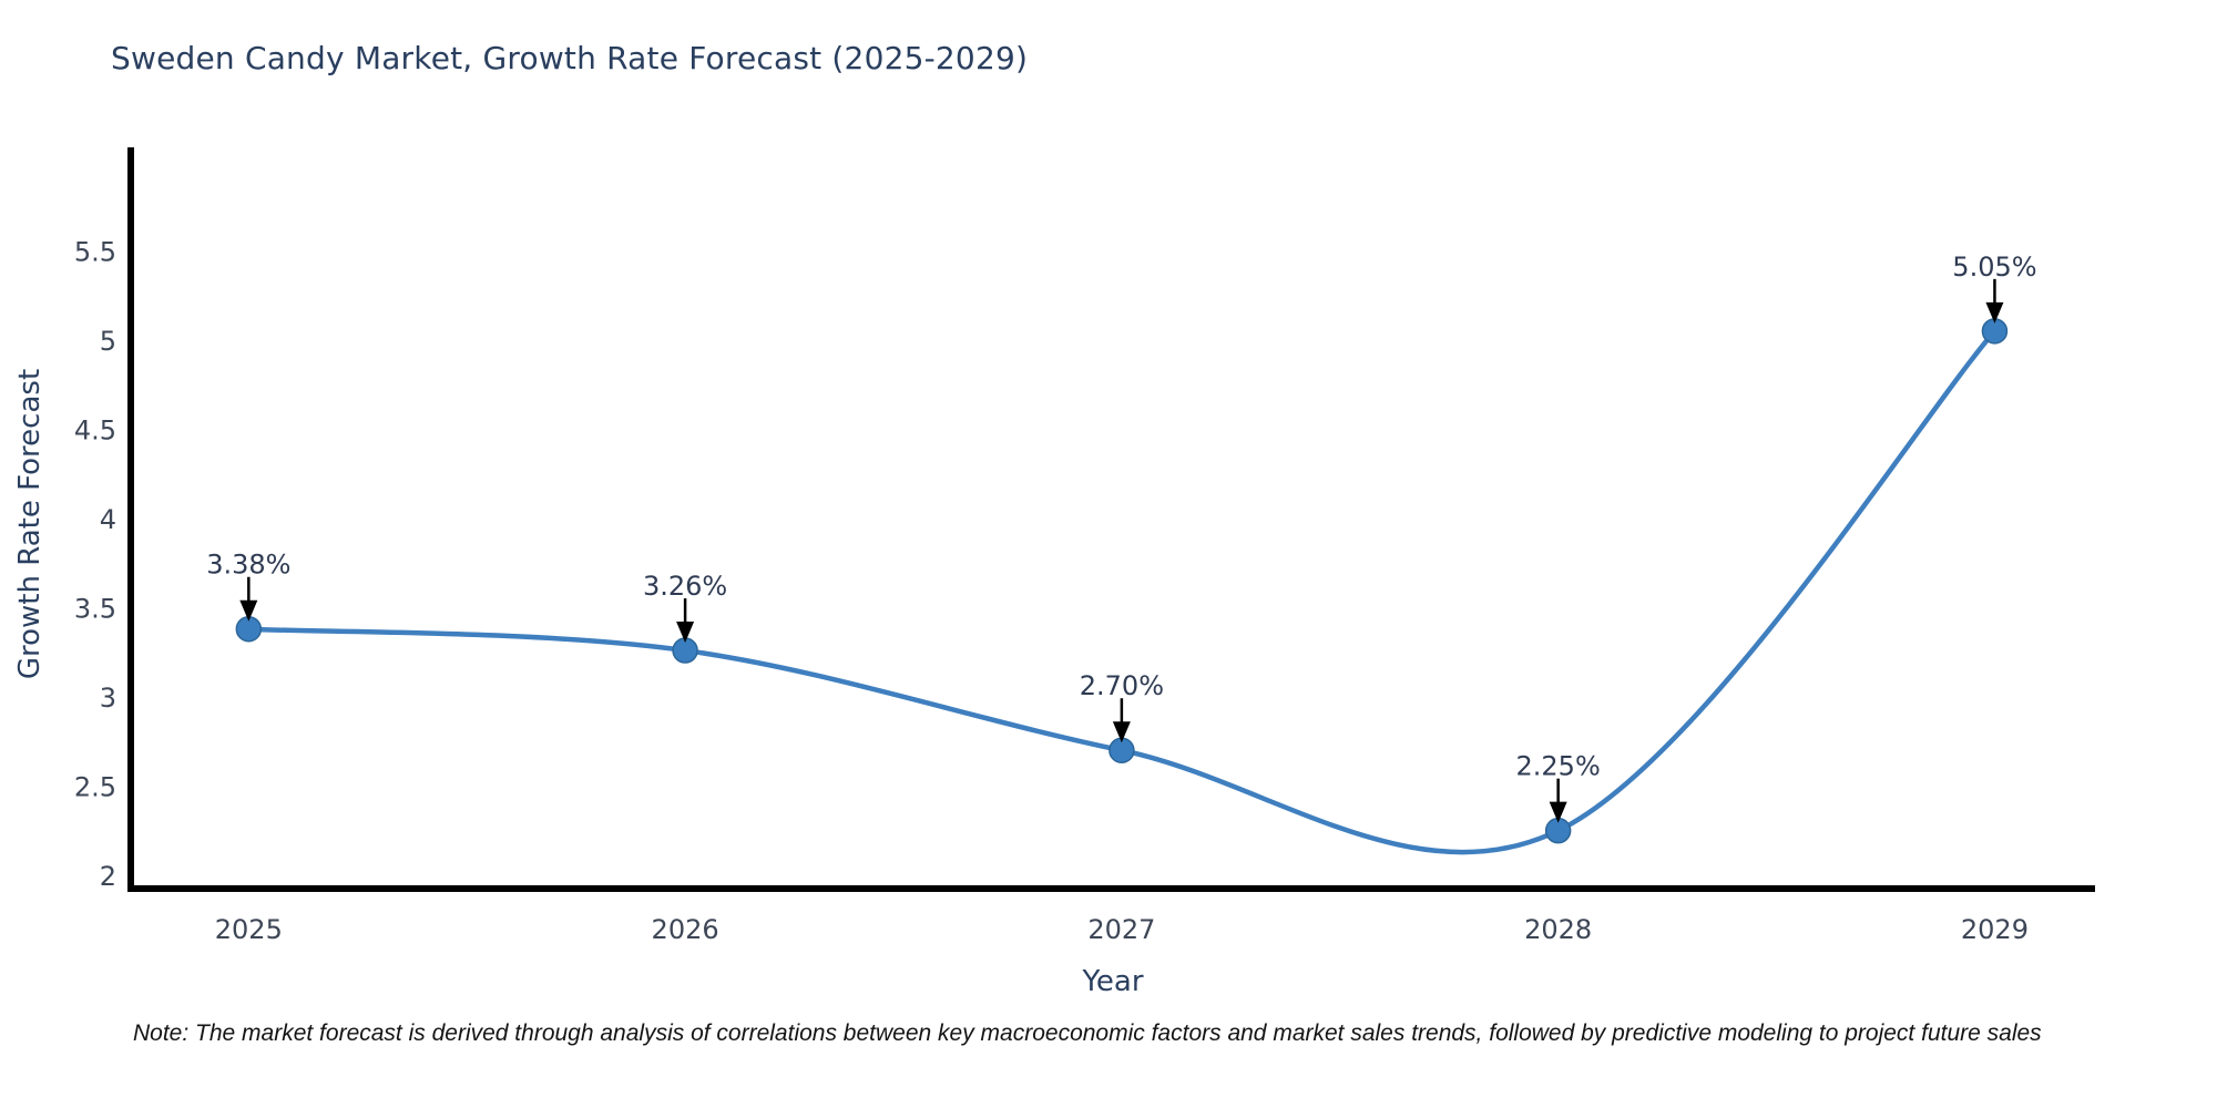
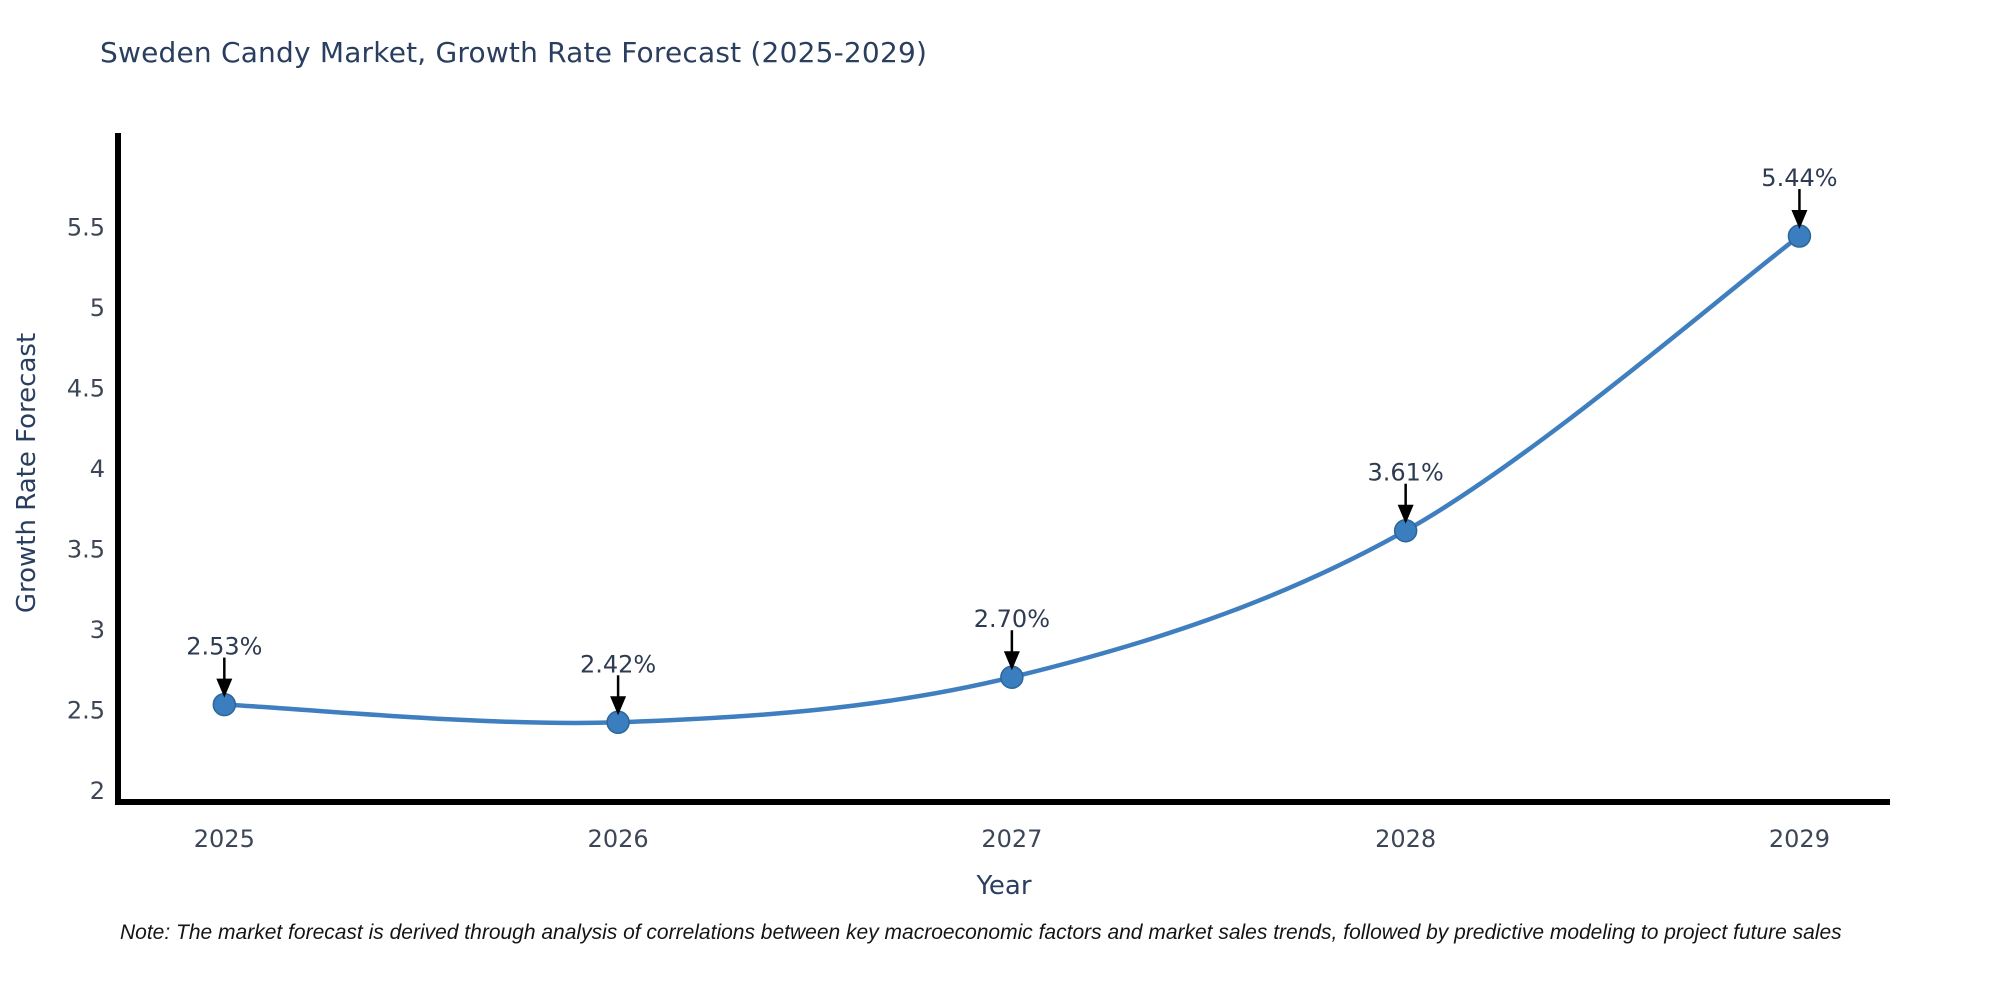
2025: 3.38% -> 2.53%
2026: 3.26% -> 2.42%
2028: 2.25% -> 3.61%
2029: 5.05% -> 5.44%
